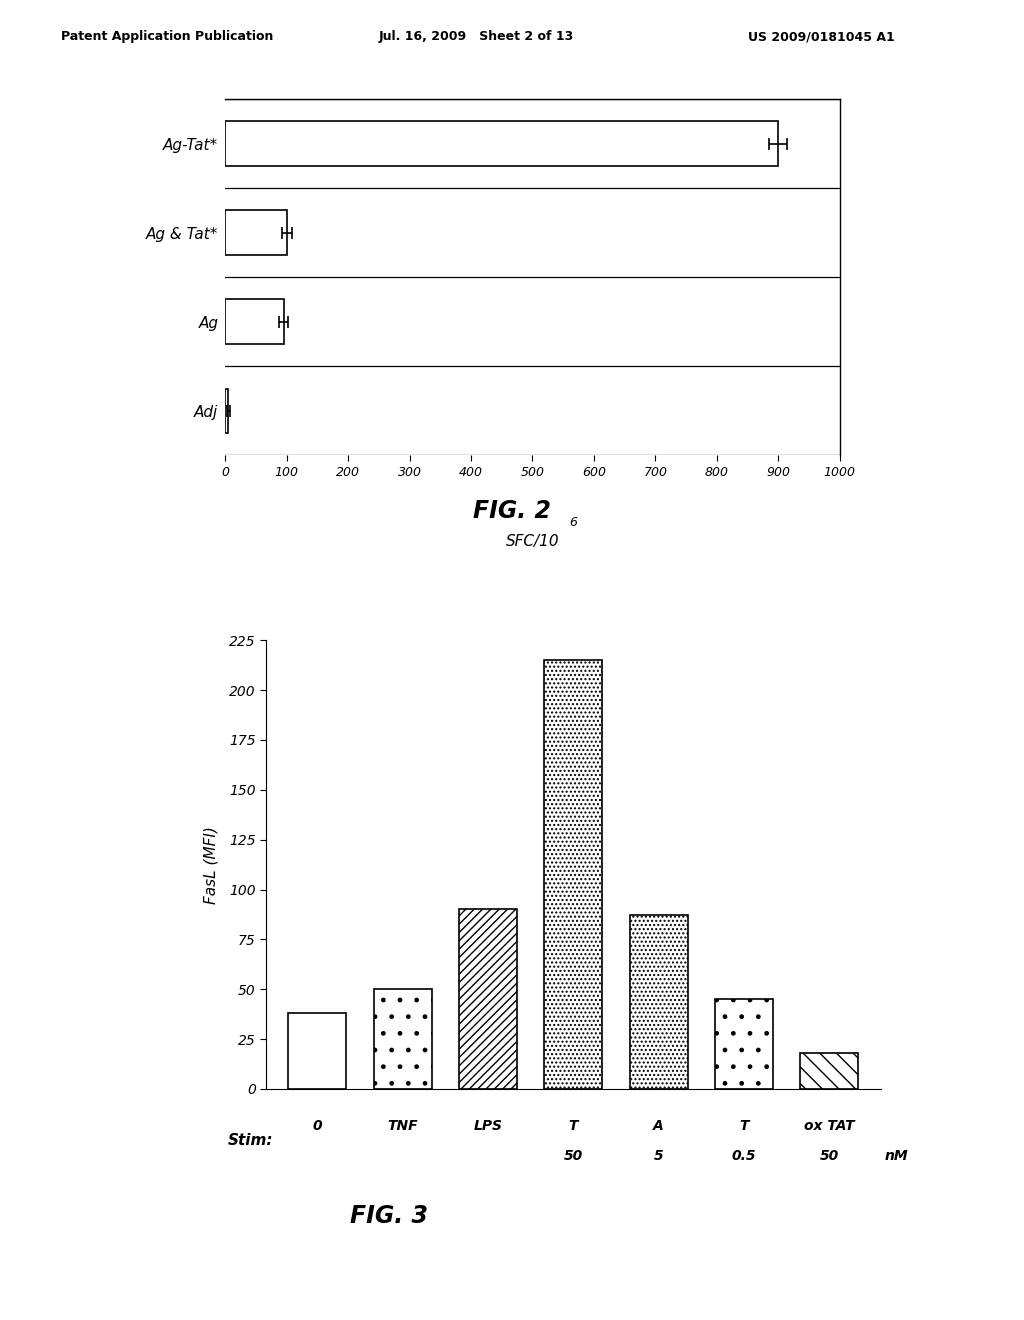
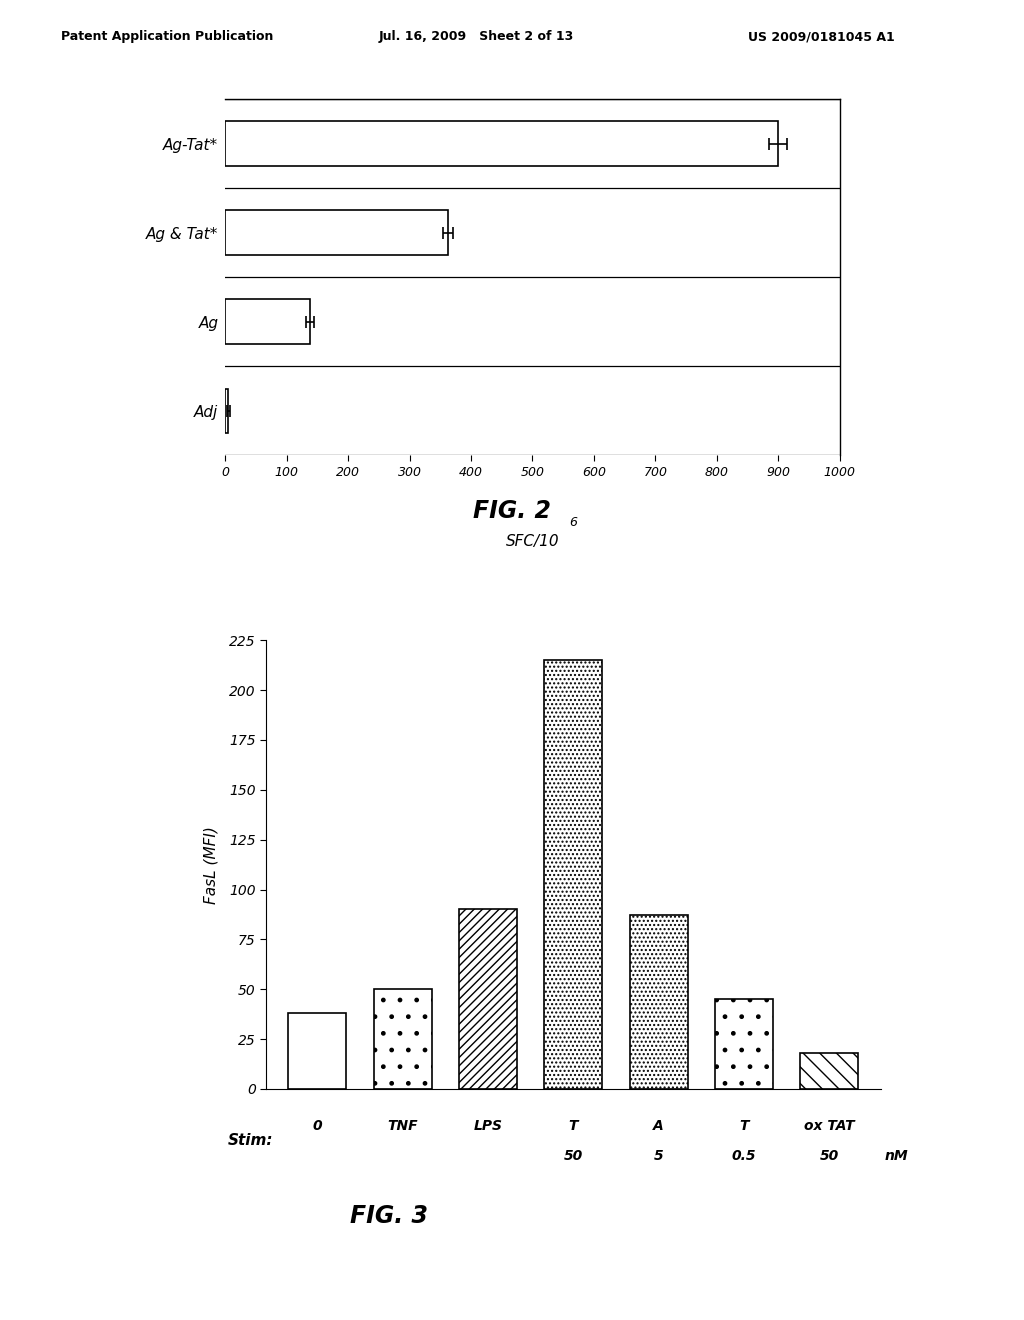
Ag & Tat*: 100 -> 362
Ag: 95 -> 138
